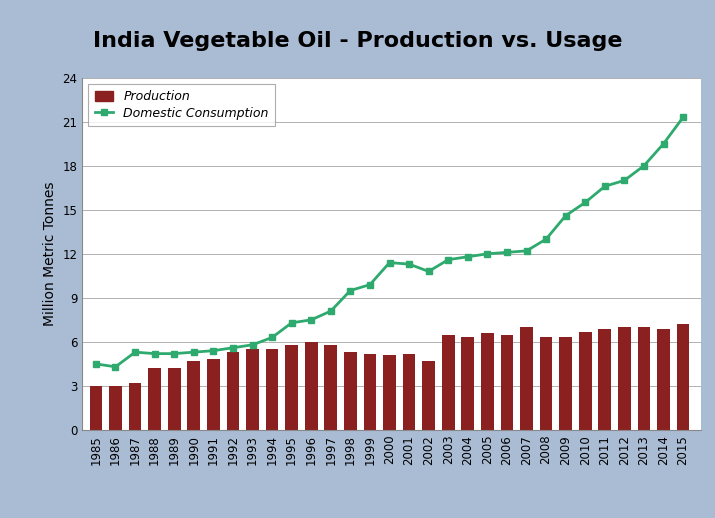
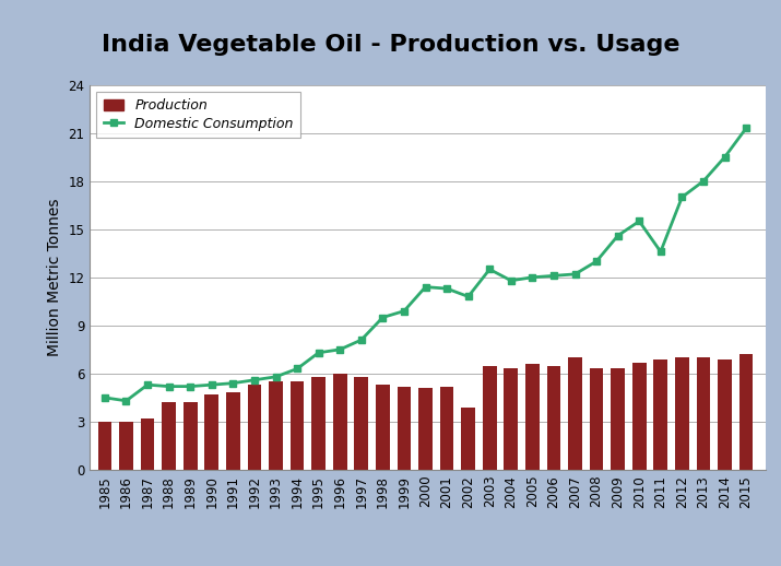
Production/2002: 4.7 -> 3.9
Domestic Consumption/2003: 11.6 -> 12.5
Domestic Consumption/2011: 16.6 -> 13.6
